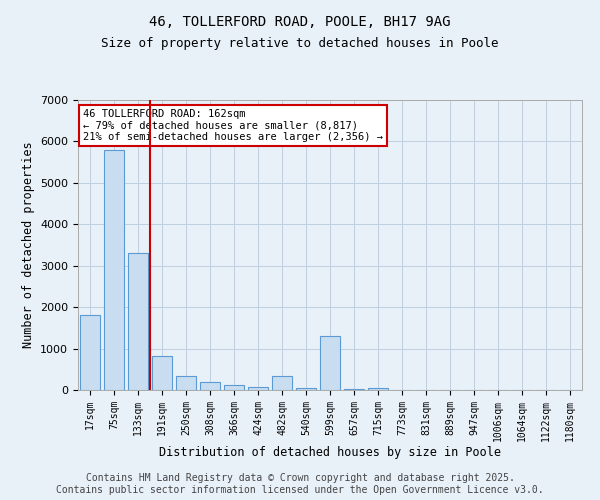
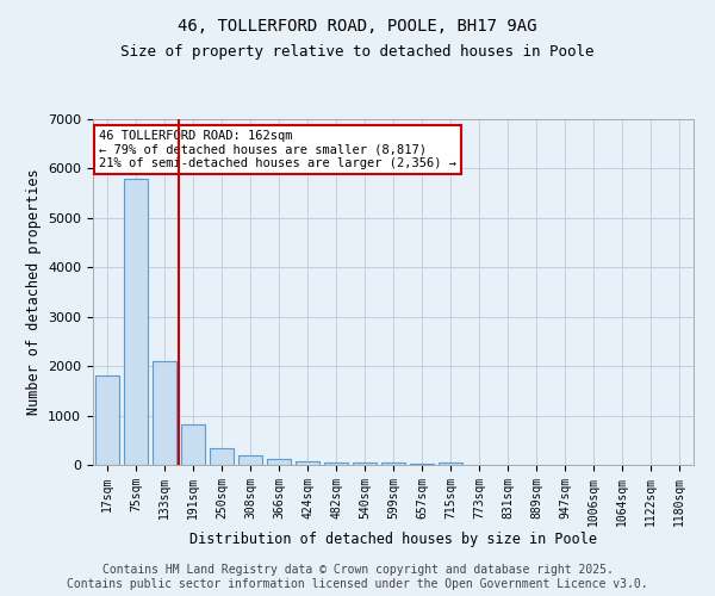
133sqm: 3300 -> 2100
482sqm: 350 -> 60
599sqm: 1300 -> 60
